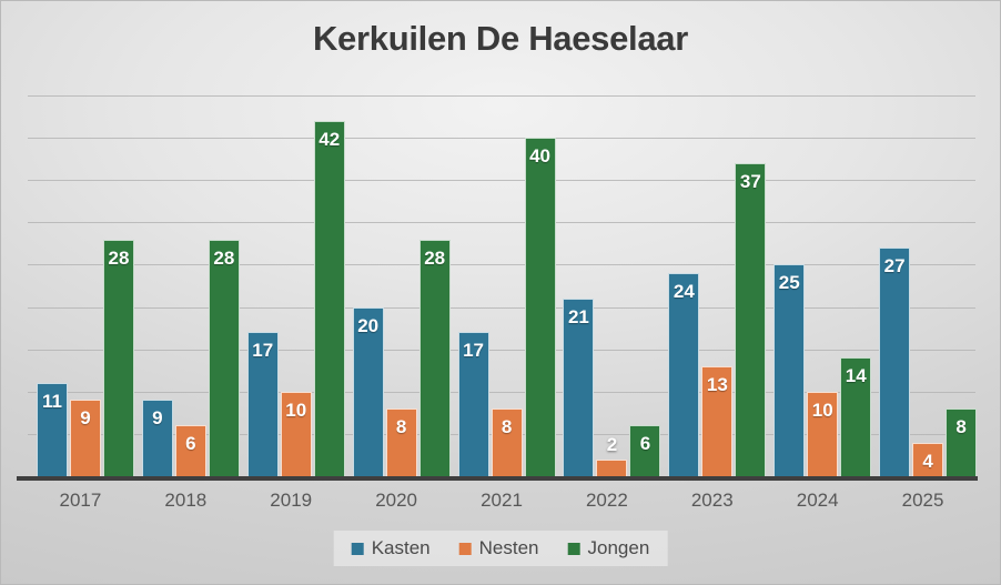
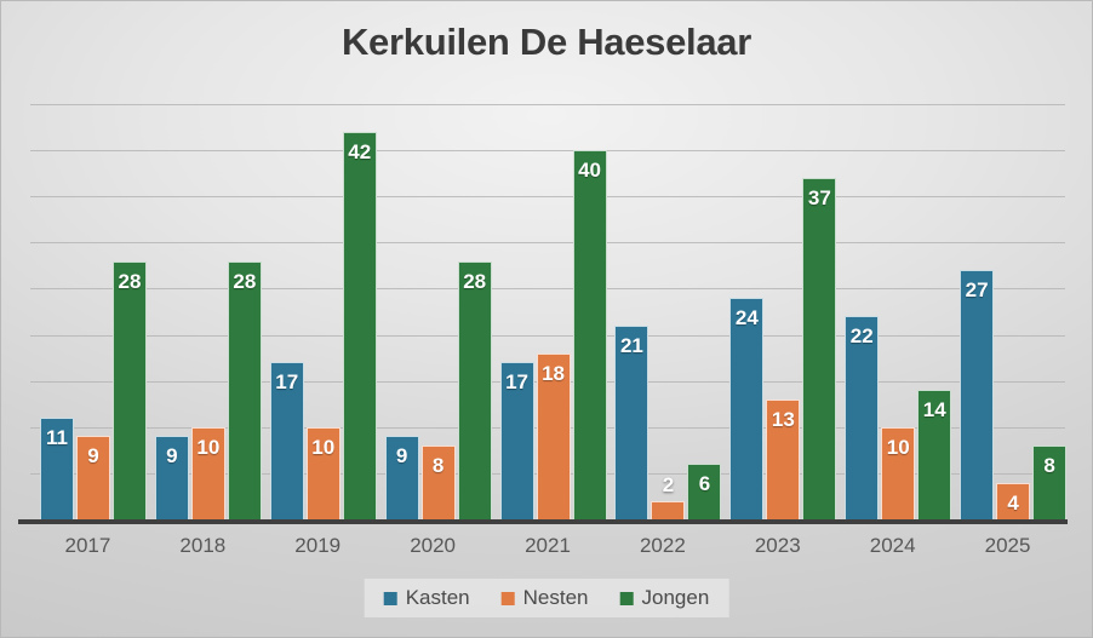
Nesten/2018: 6 -> 10
Kasten/2020: 20 -> 9
Nesten/2021: 8 -> 18
Kasten/2024: 25 -> 22
